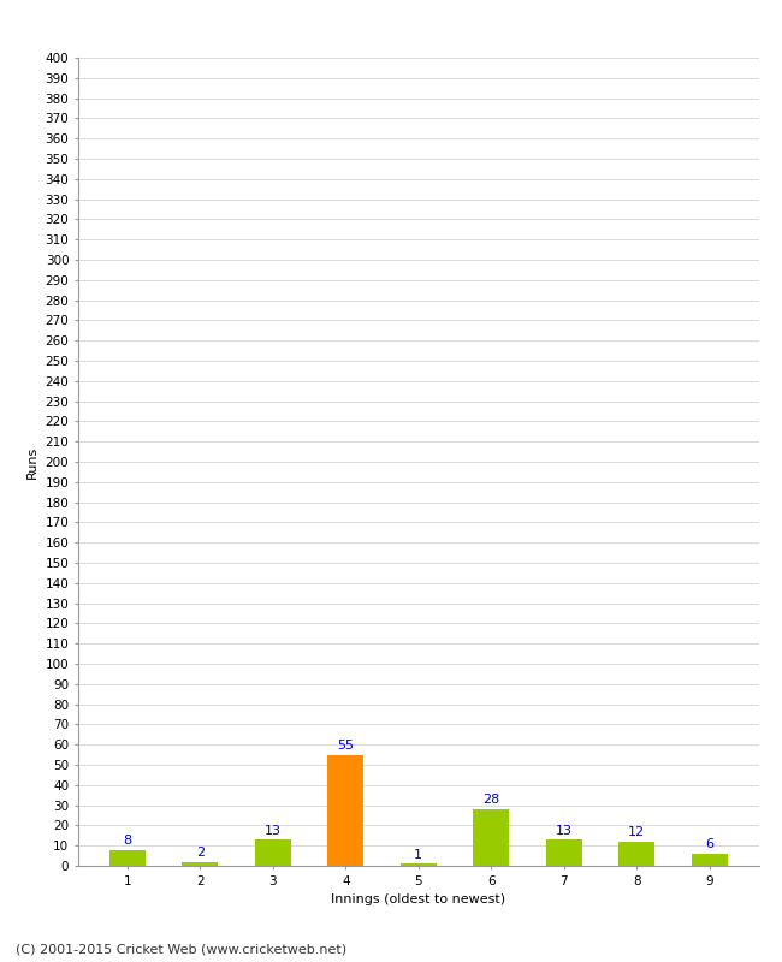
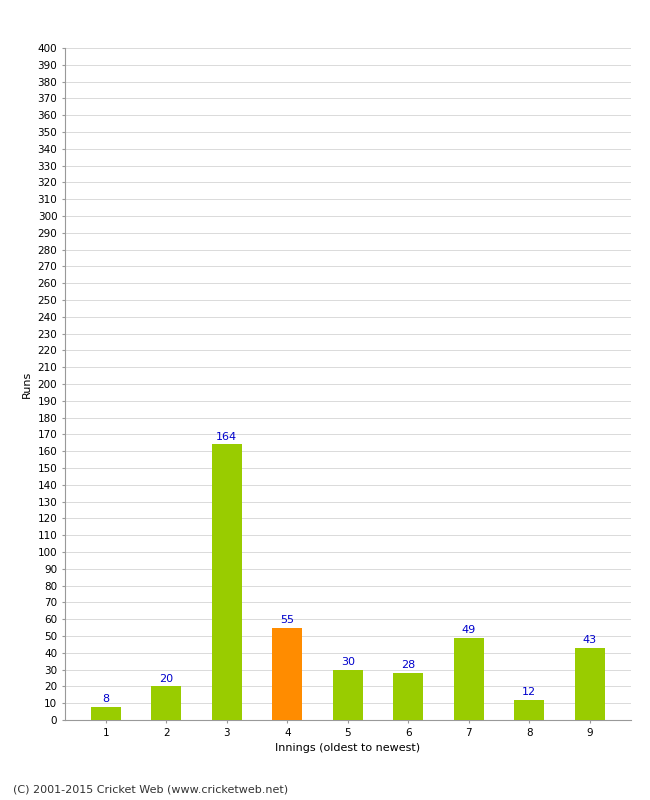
2: 2 -> 20
3: 13 -> 164
5: 1 -> 30
7: 13 -> 49
9: 6 -> 43
